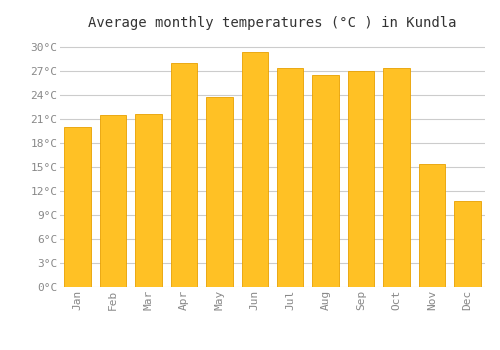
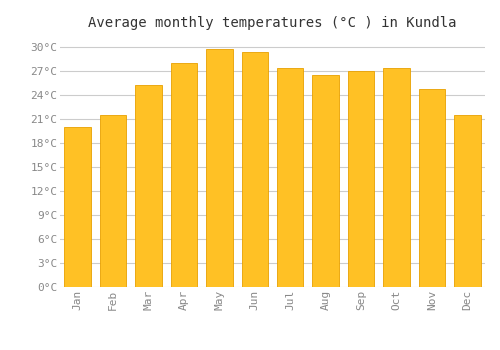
Mar: 21.6°C -> 25.3°C
May: 23.8°C -> 29.7°C
Nov: 15.4°C -> 24.7°C
Dec: 10.8°C -> 21.5°C
